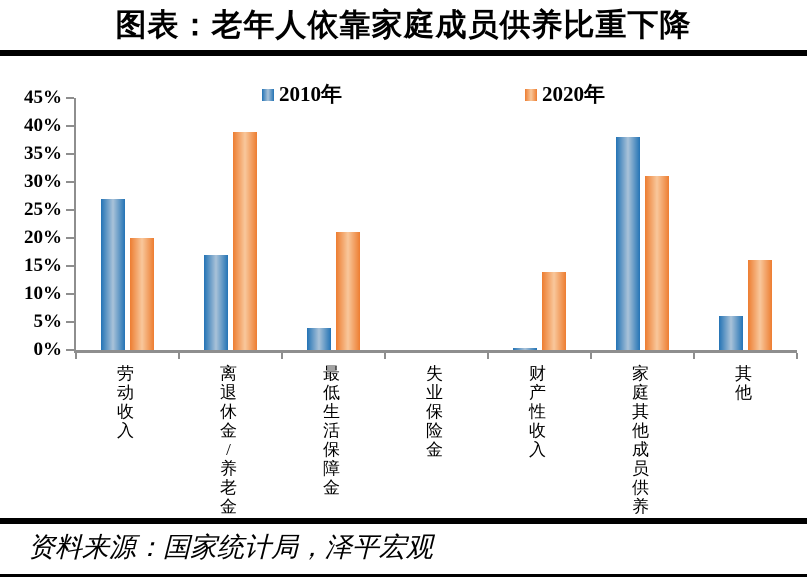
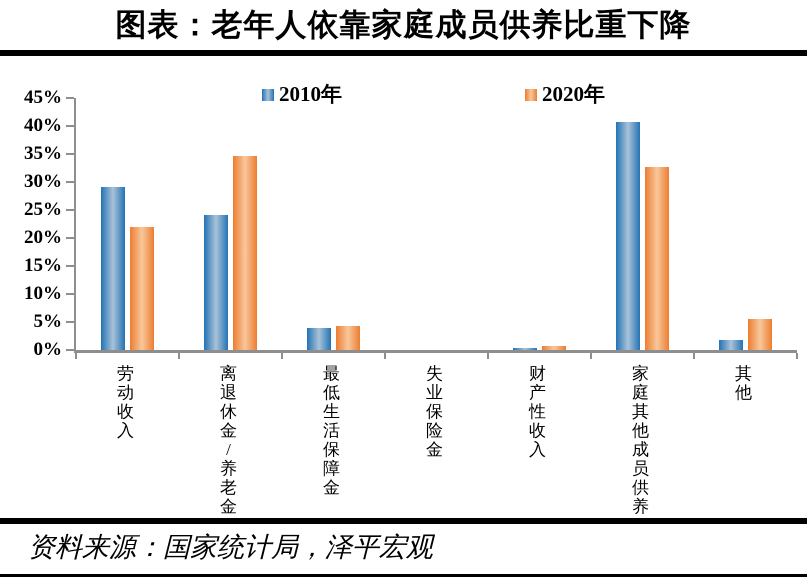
2010年/劳动收入: 27% -> 29%
2020年/劳动收入: 20% -> 22%
2010年/离退休金/养老金: 17% -> 24%
2020年/离退休金/养老金: 39% -> 35%
2020年/最低生活保障金: 21% -> 4%
2020年/财产性收入: 14% -> 1%
2010年/家庭其他成员供养: 38% -> 41%
2020年/家庭其他成员供养: 31% -> 33%
2010年/其他: 6% -> 2%
2020年/其他: 16% -> 6%
